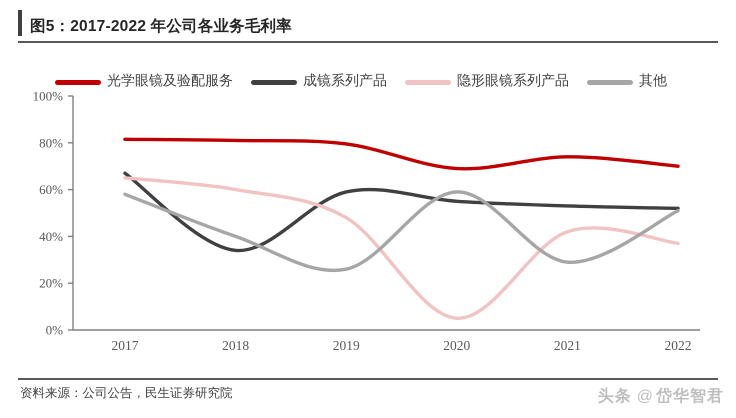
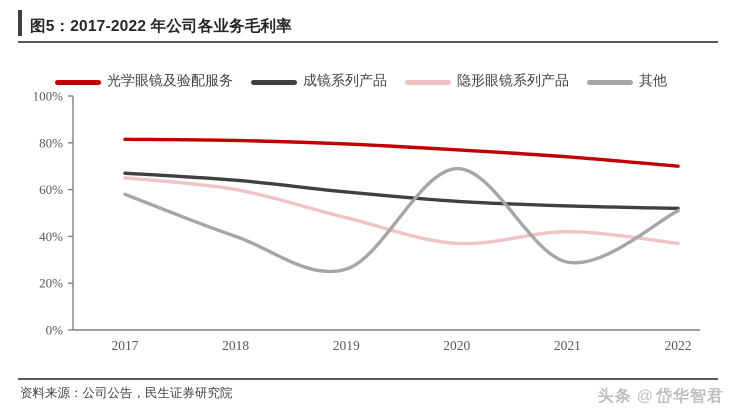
成镜系列产品/2018: 34% -> 64%
光学眼镜及验配服务/2020: 69% -> 77%
隐形眼镜系列产品/2020: 5% -> 37%
其他/2020: 59% -> 69%
